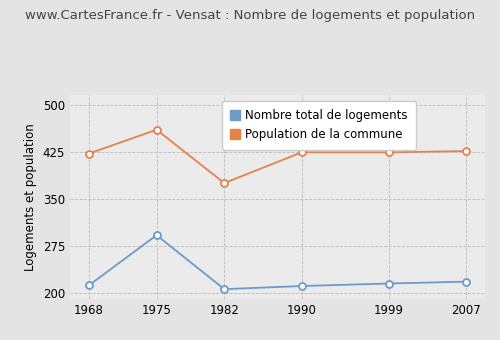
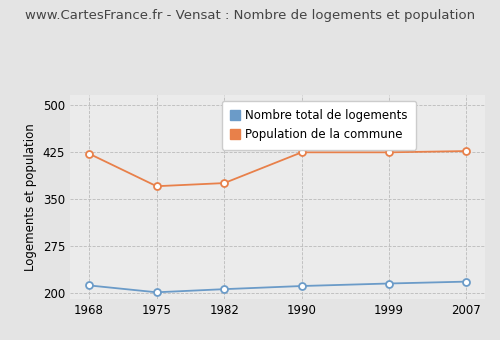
Nombre total de logements/1975: 292 -> 201
Population de la commune/1975: 460 -> 370
